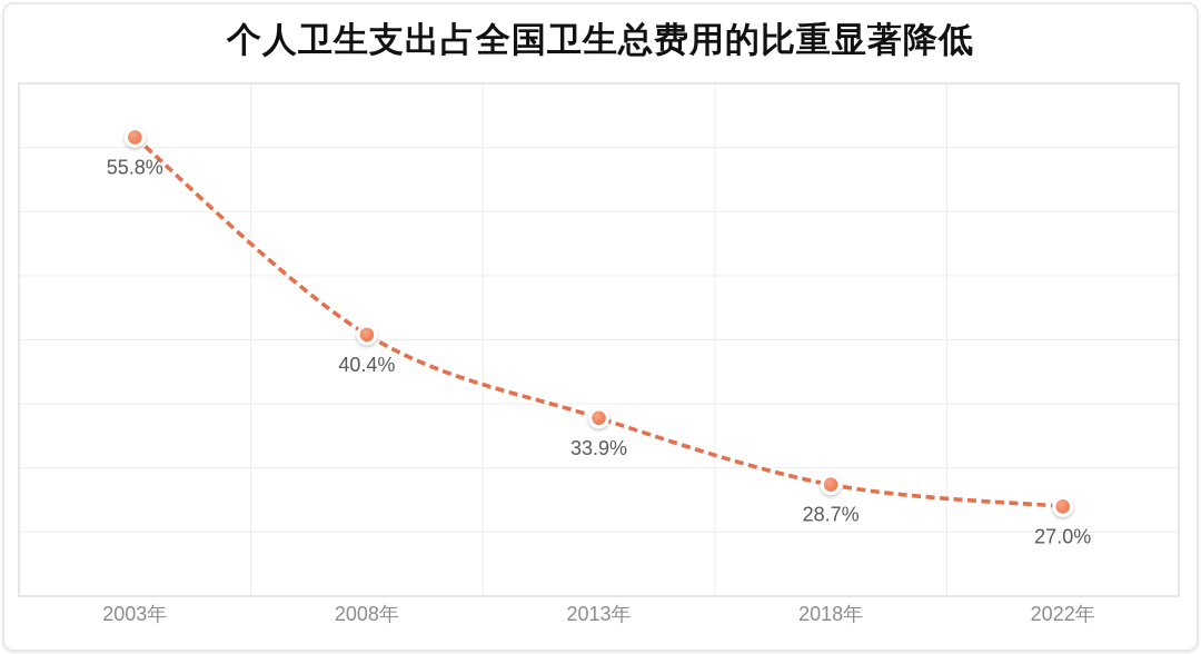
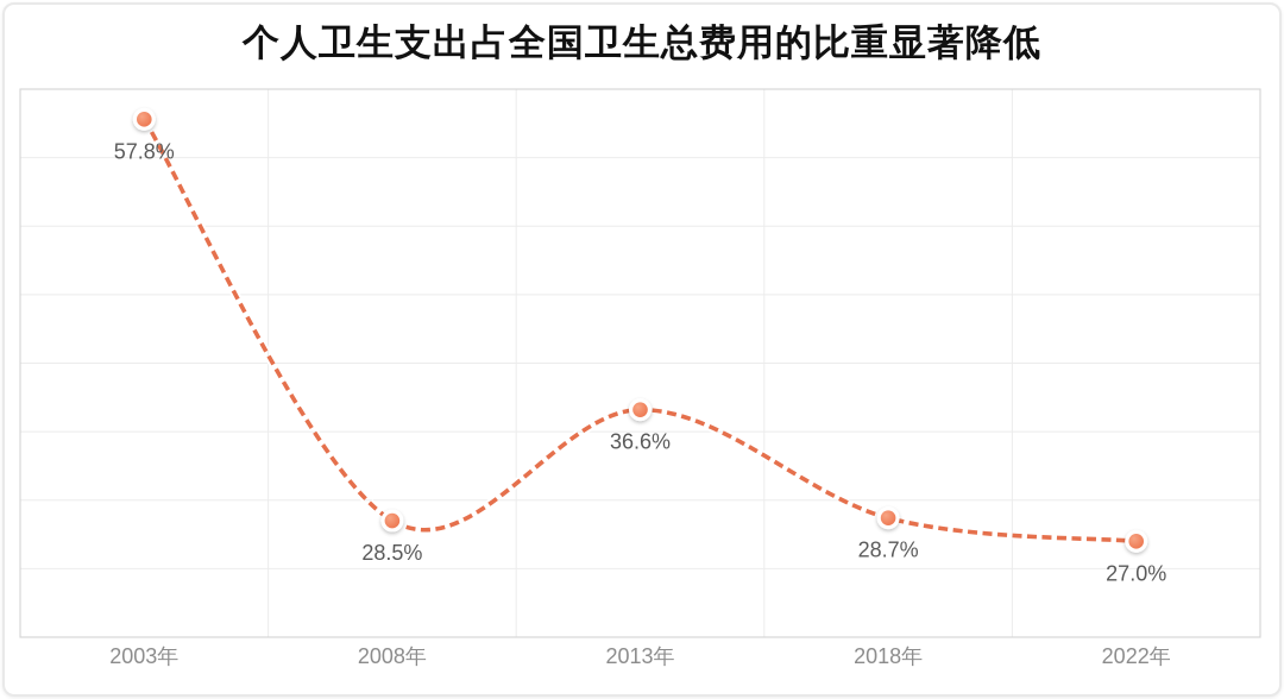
2003年: 55.8% -> 57.8%
2008年: 40.4% -> 28.5%
2013年: 33.9% -> 36.6%
